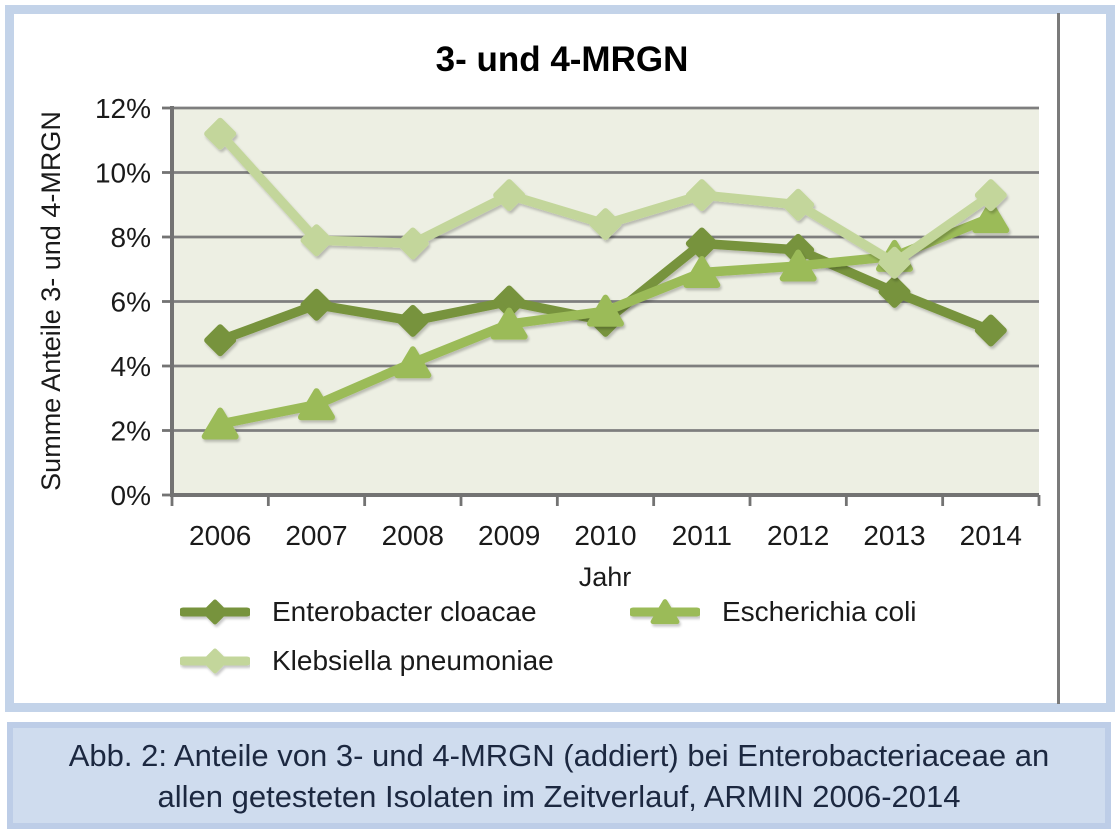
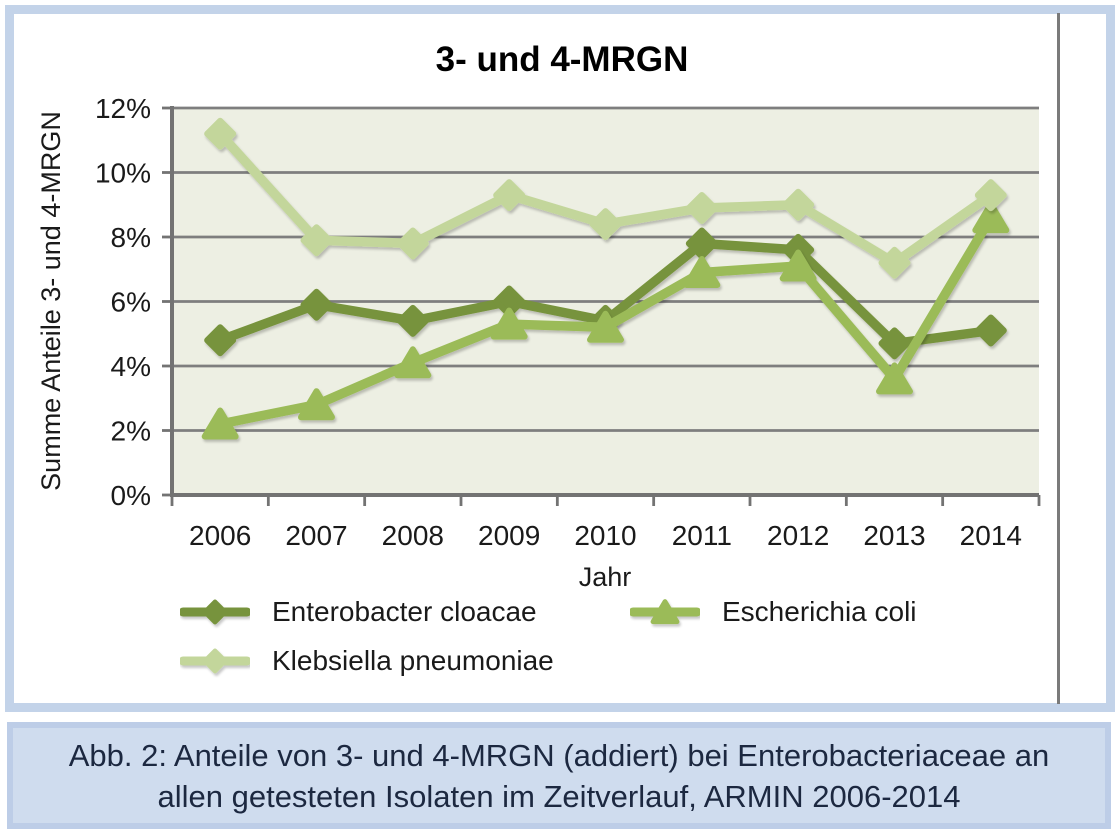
Escherichia coli/2010: 5.7% -> 5.2%
Klebsiella pneumoniae/2011: 9.3% -> 8.9%
Enterobacter cloacae/2013: 6.3% -> 4.7%
Escherichia coli/2013: 7.4% -> 3.6%
